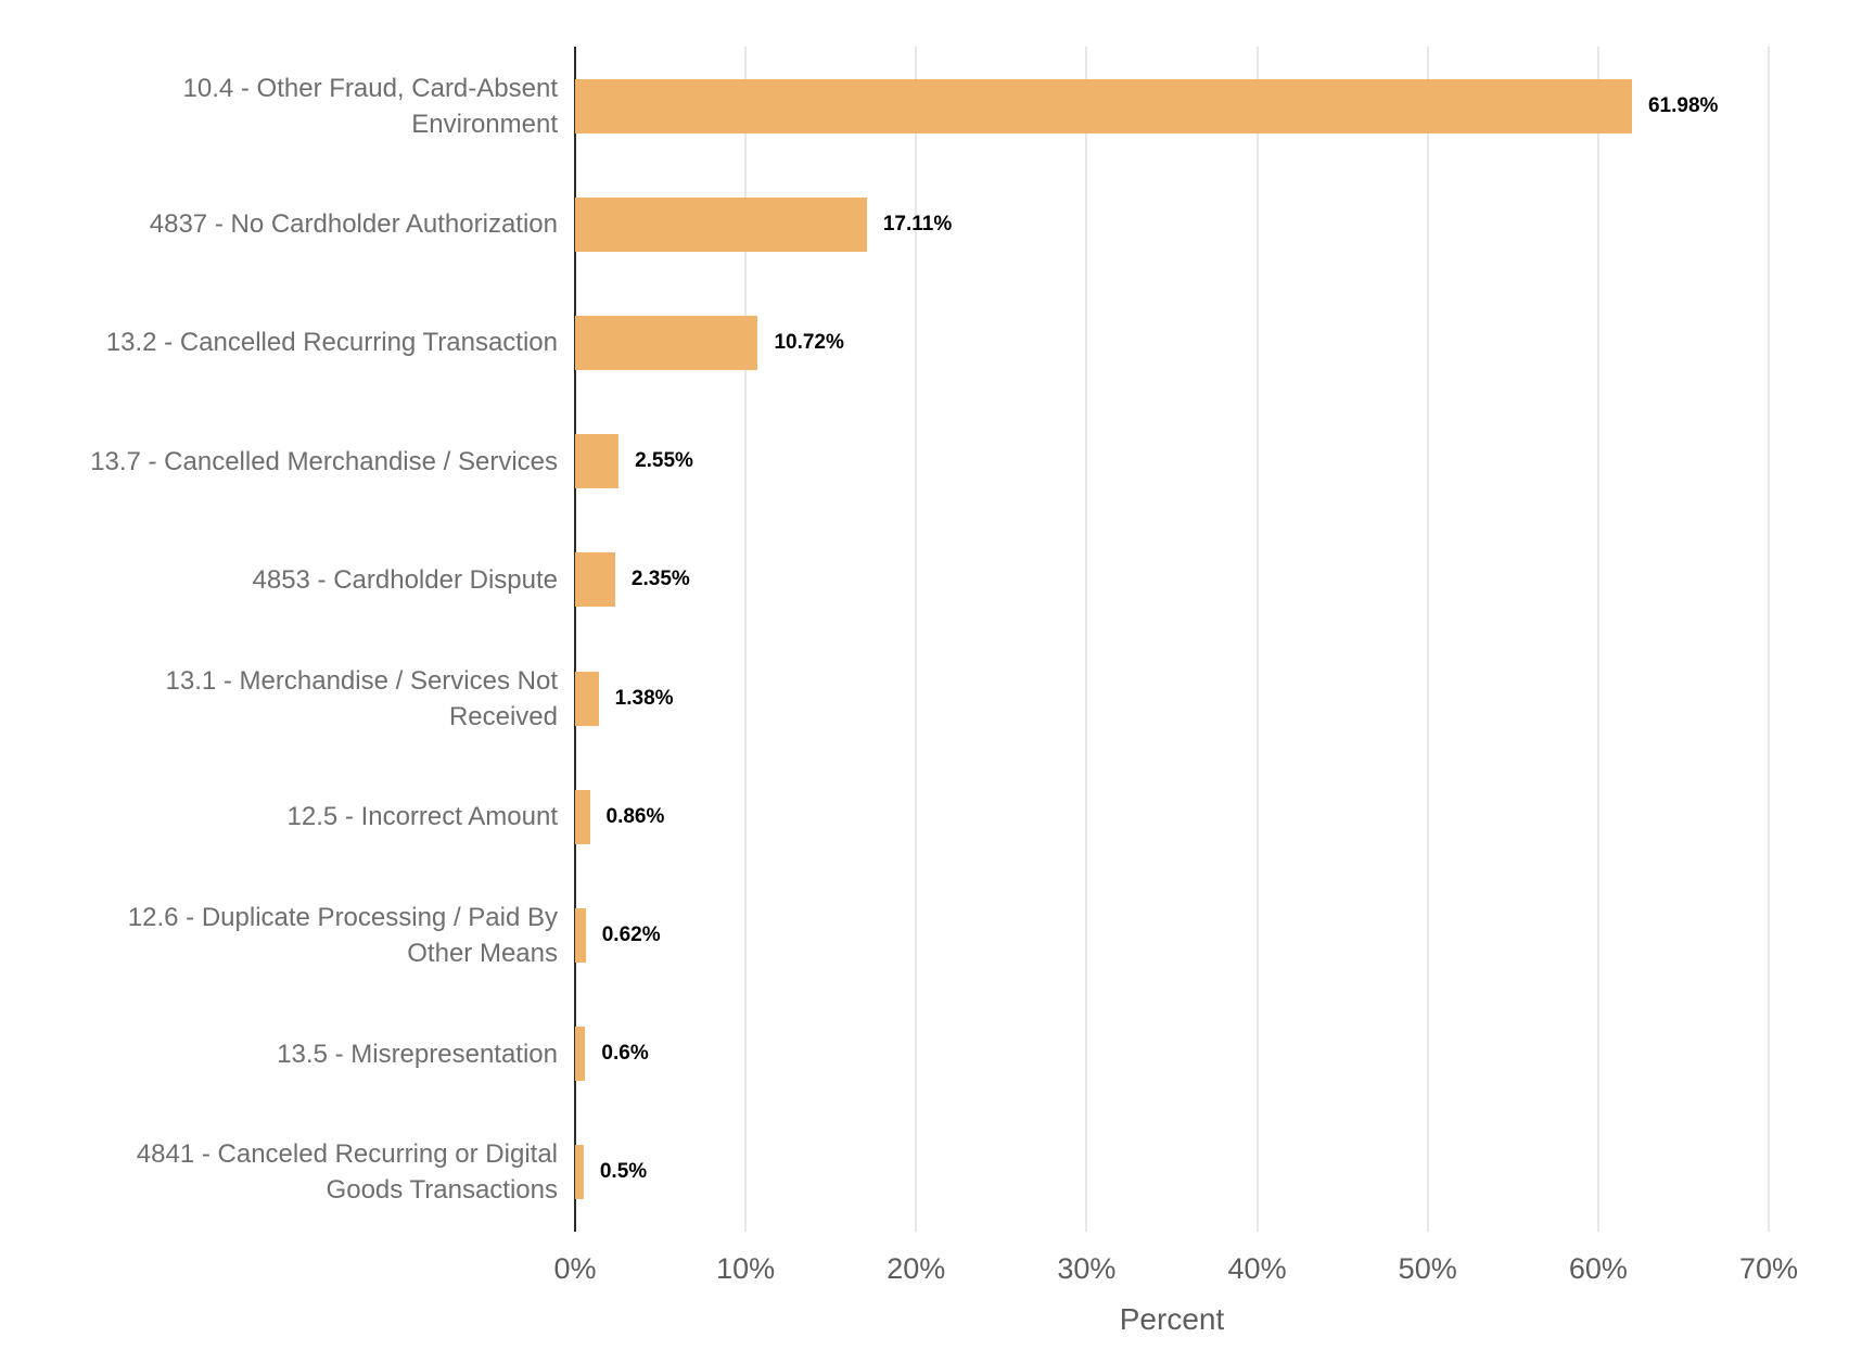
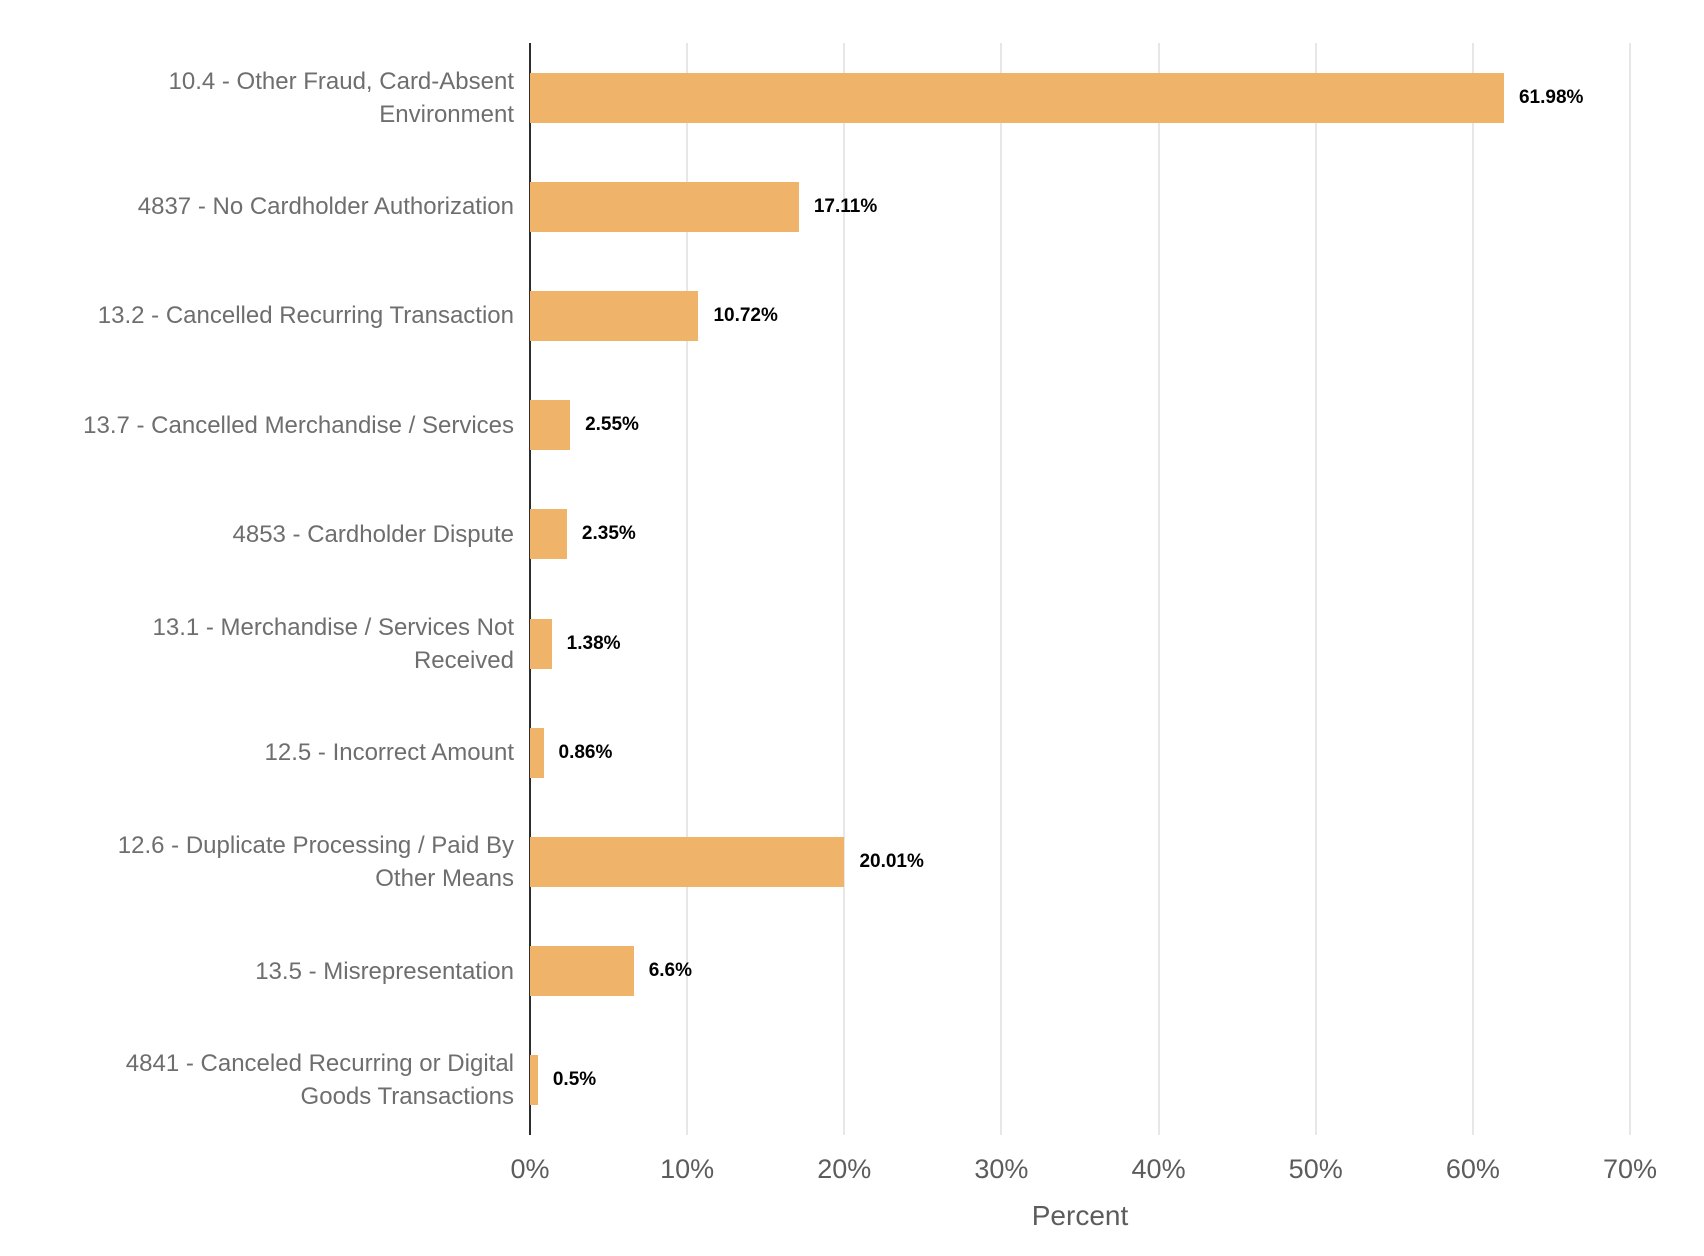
12.6 - Duplicate Processing / Paid By Other Means: 0.62% -> 20.01%
13.5 - Misrepresentation: 0.6% -> 6.6%
